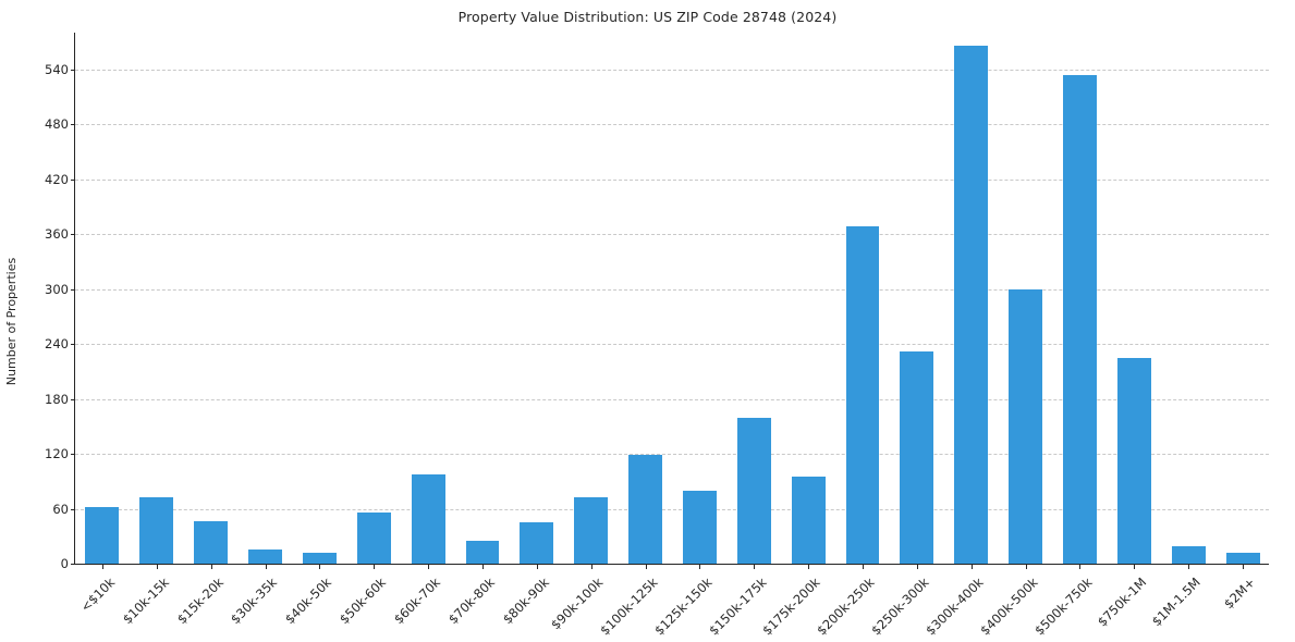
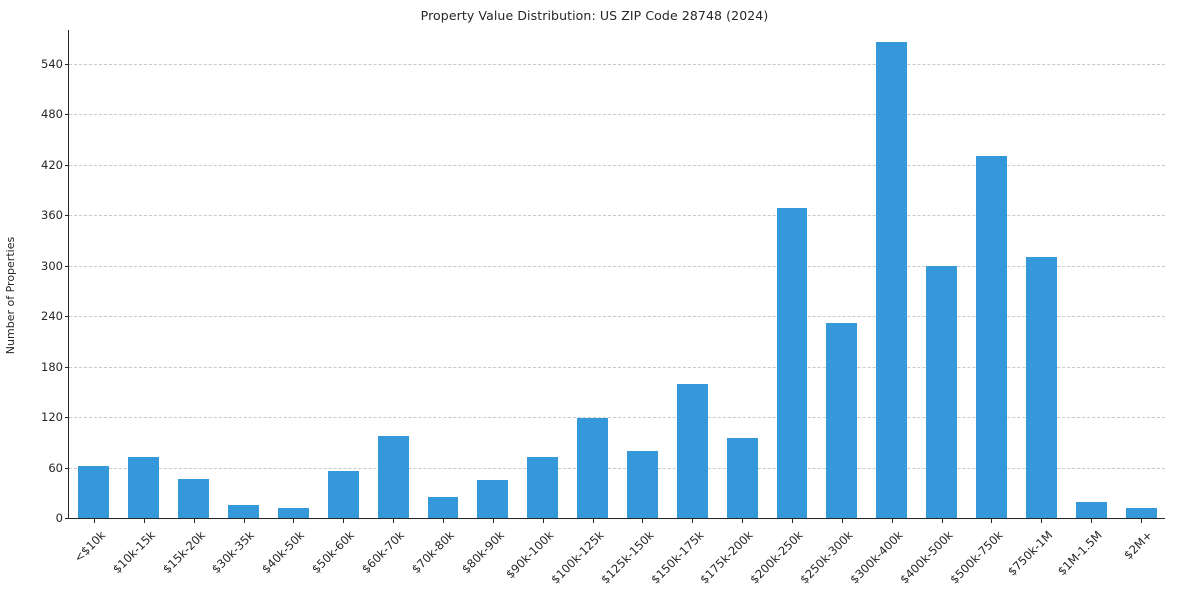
$500k-750k: 530 -> 430
$750k-1M: 220 -> 310
